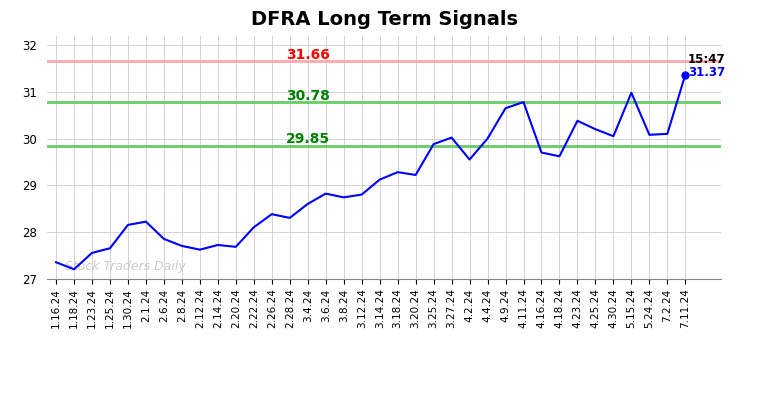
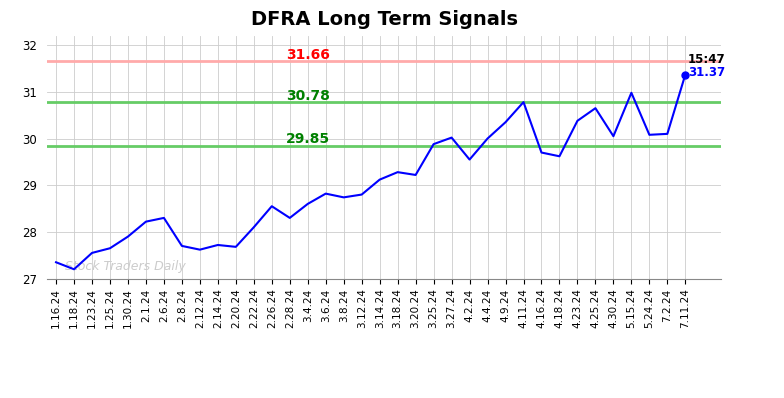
1.30.24: 28.15 -> 27.90
2.6.24: 27.85 -> 28.30
2.26.24: 28.38 -> 28.55
4.9.24: 30.65 -> 30.35
4.25.24: 30.20 -> 30.65
